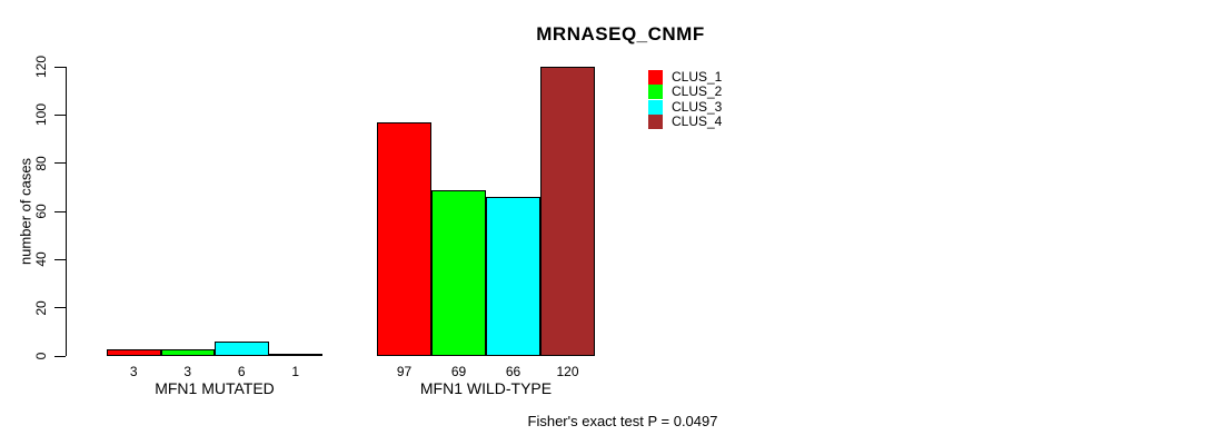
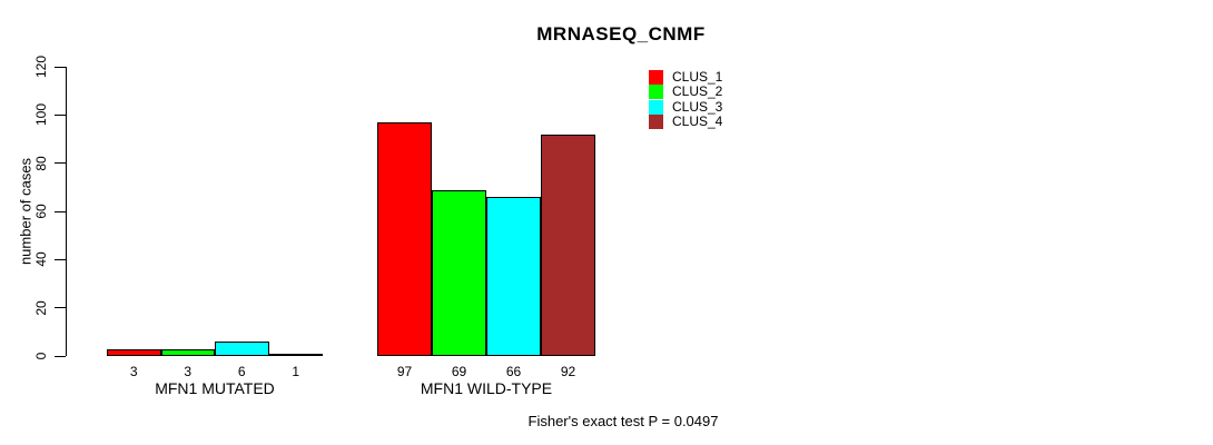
CLUS_4/MFN1 WILD-TYPE: 120 -> 92
